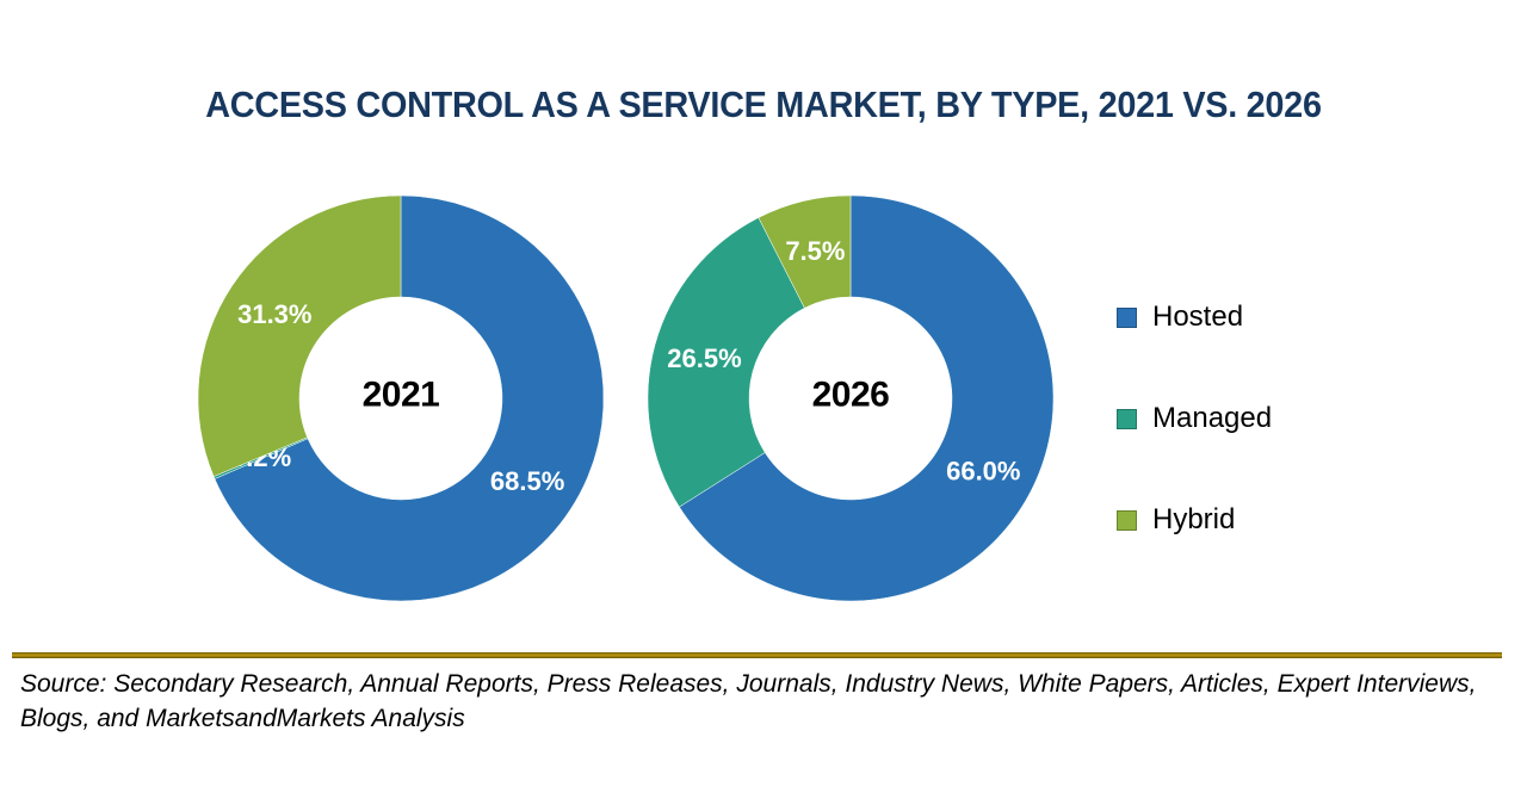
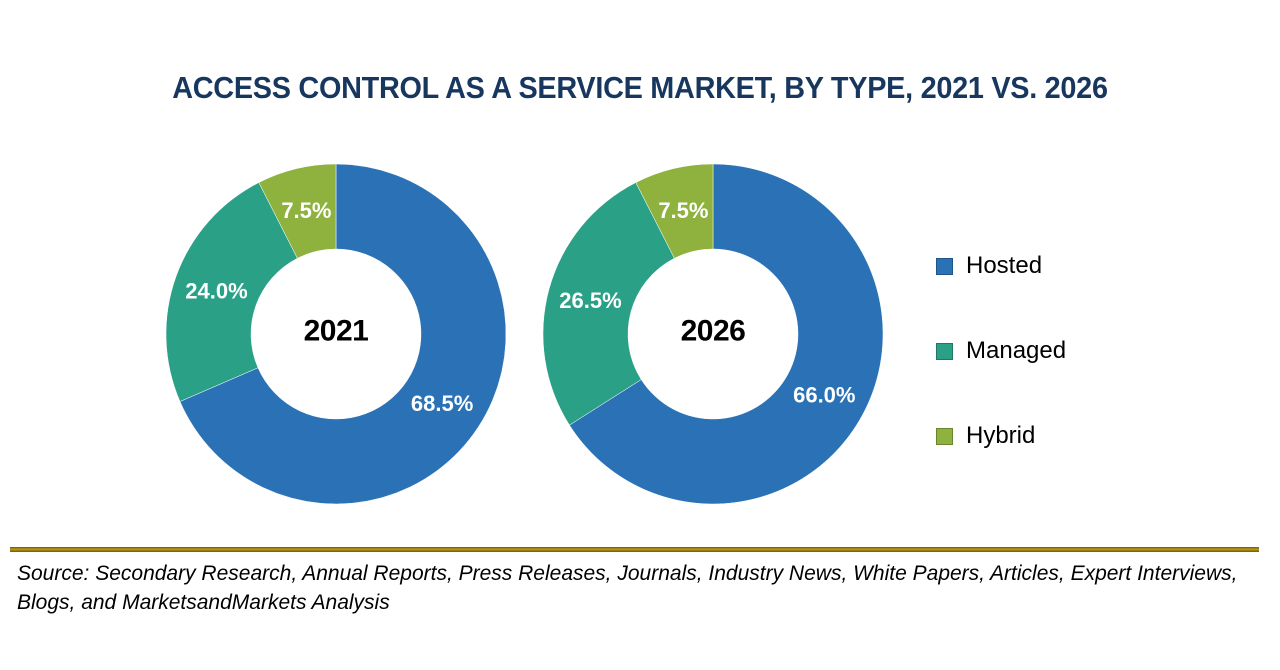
2021/Managed: 0.2% -> 24.0%
2021/Hybrid: 31.3% -> 7.5%
